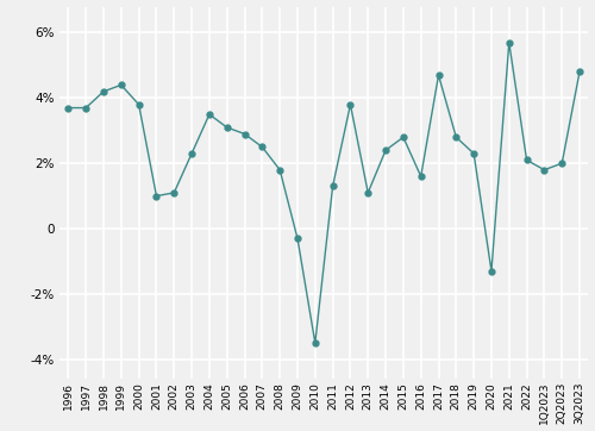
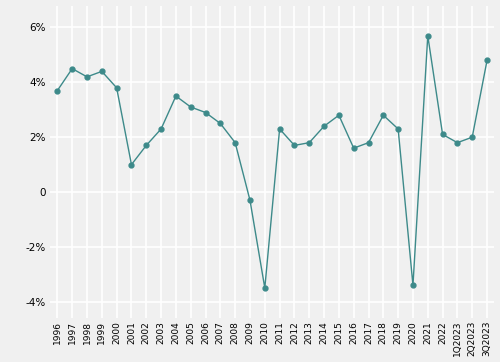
1997: 3.7% -> 4.5%
2002: 1.1% -> 1.7%
2011: 1.3% -> 2.3%
2012: 3.8% -> 1.7%
2013: 1.1% -> 1.8%
2017: 4.7% -> 1.8%
2020: -1.3% -> -3.4%
